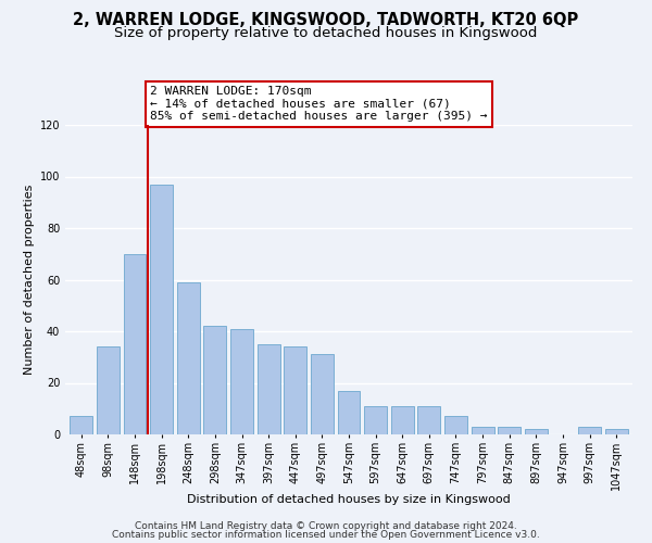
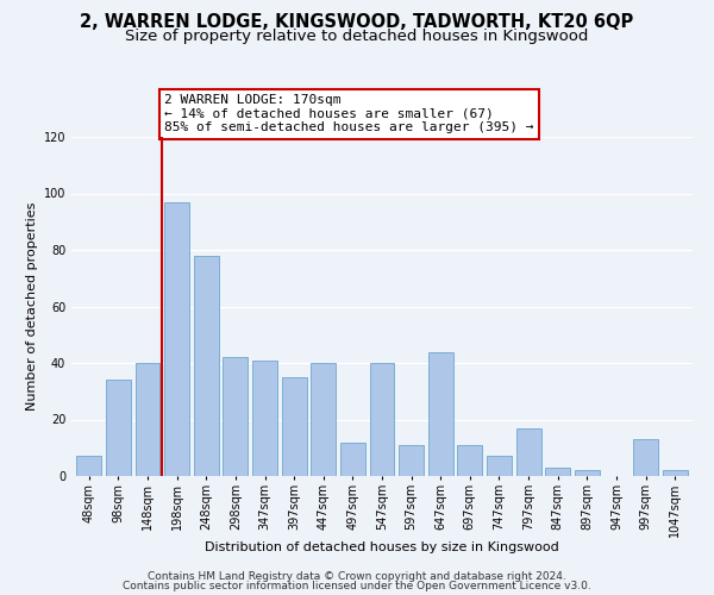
148sqm: 70 -> 40
248sqm: 59 -> 78
447sqm: 34 -> 40
497sqm: 31 -> 12
547sqm: 17 -> 40
647sqm: 11 -> 44
797sqm: 3 -> 17
997sqm: 3 -> 13
